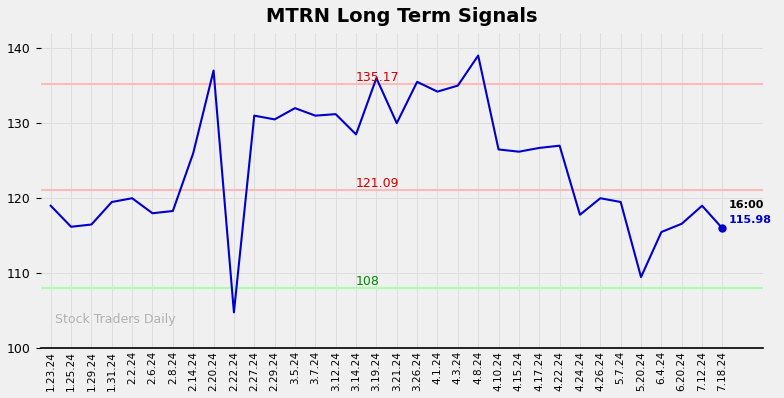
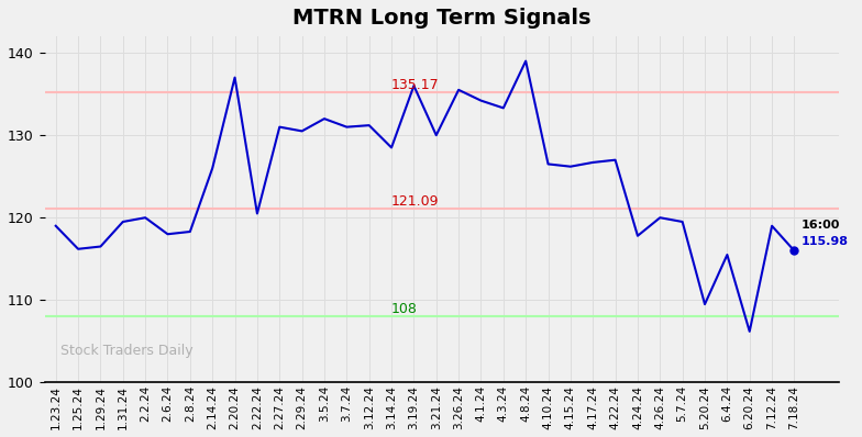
2.22.24: 104.8 -> 120.5
4.3.24: 135.0 -> 133.3
6.20.24: 116.6 -> 106.2
